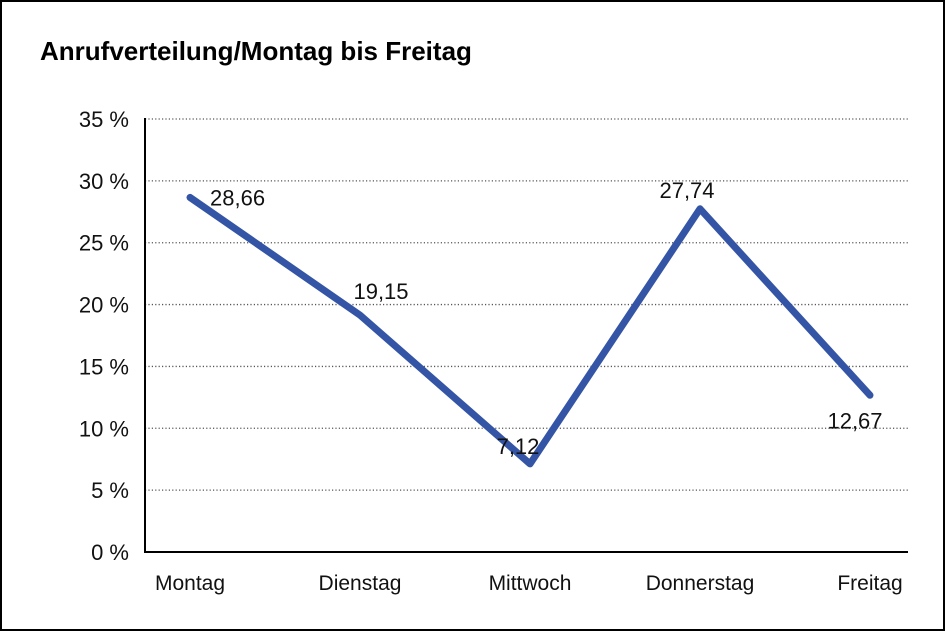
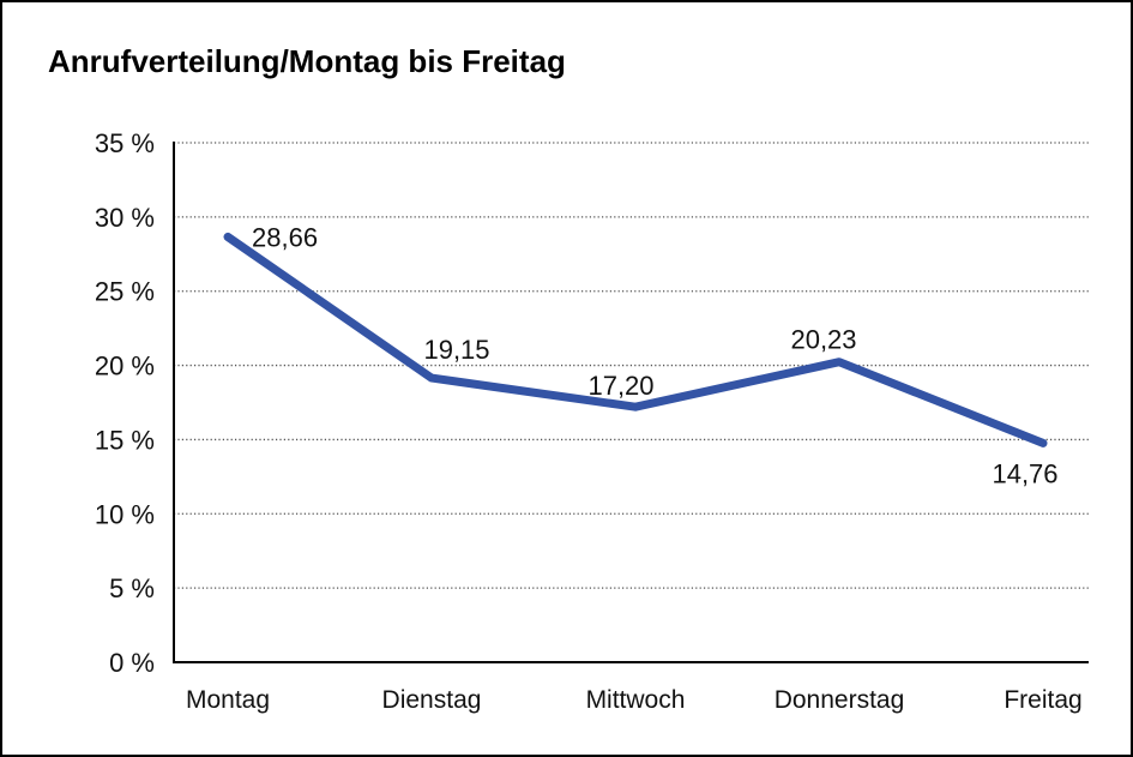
Mittwoch: 7,12 -> 17,20
Donnerstag: 27,74 -> 20,23
Freitag: 12,67 -> 14,76
